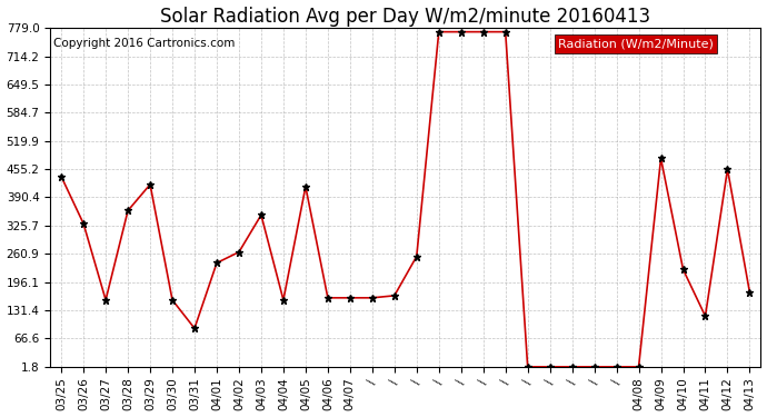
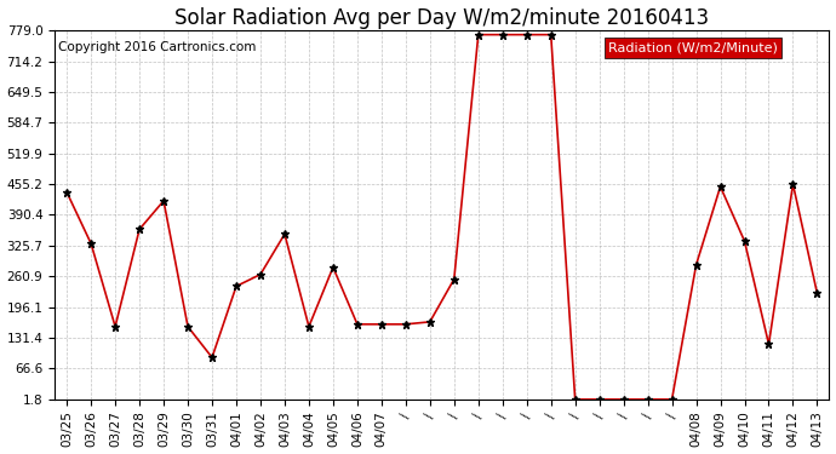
04/05: 415 -> 280
04/08: 2 -> 285
04/09: 480 -> 450
04/10: 225 -> 335
04/13: 172 -> 225
